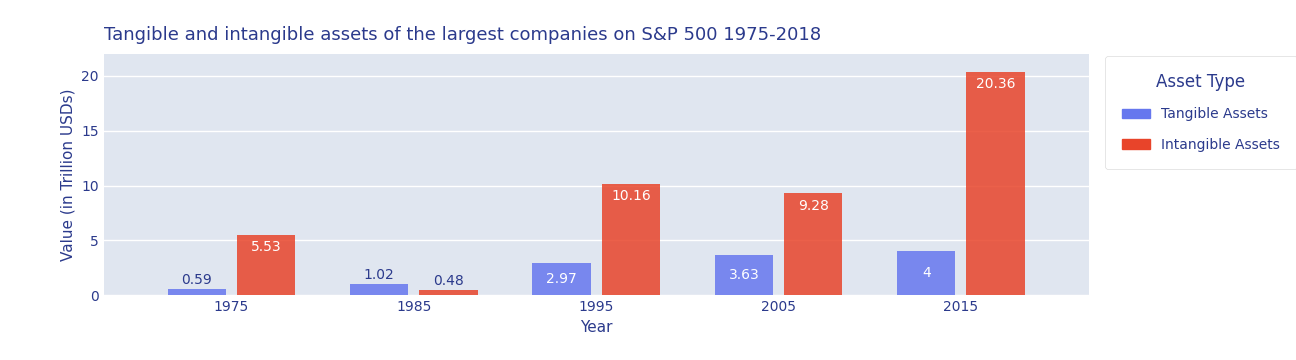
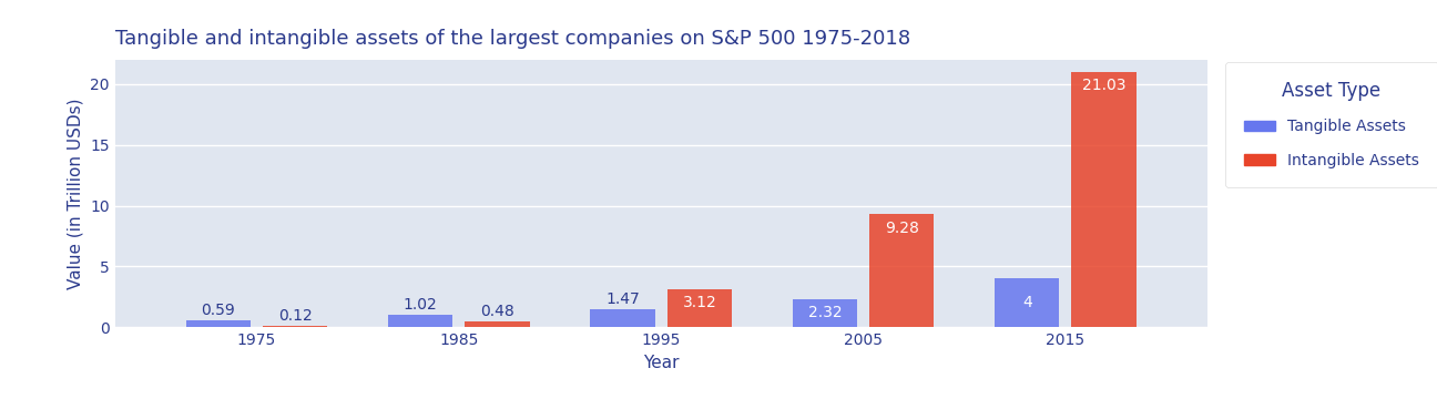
Intangible Assets/1975: 5.53 -> 0.12
Tangible Assets/1995: 2.97 -> 1.47
Intangible Assets/1995: 10.16 -> 3.12
Tangible Assets/2005: 3.63 -> 2.32
Intangible Assets/2015: 20.36 -> 21.03
